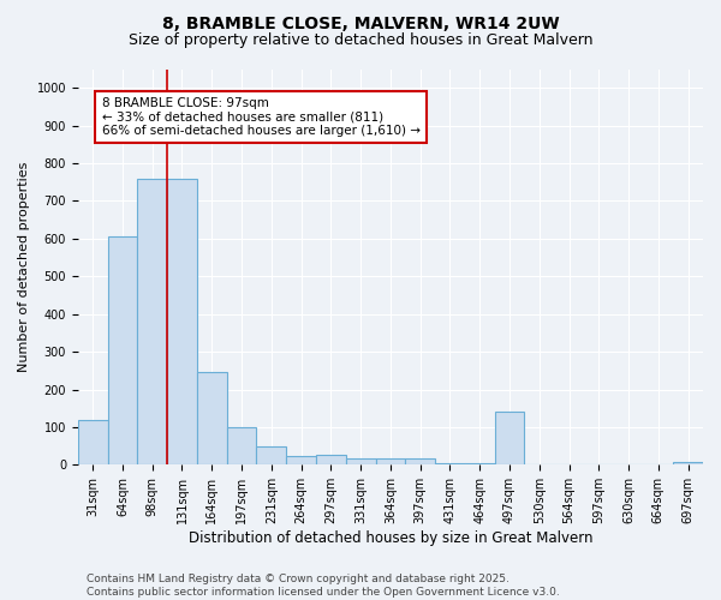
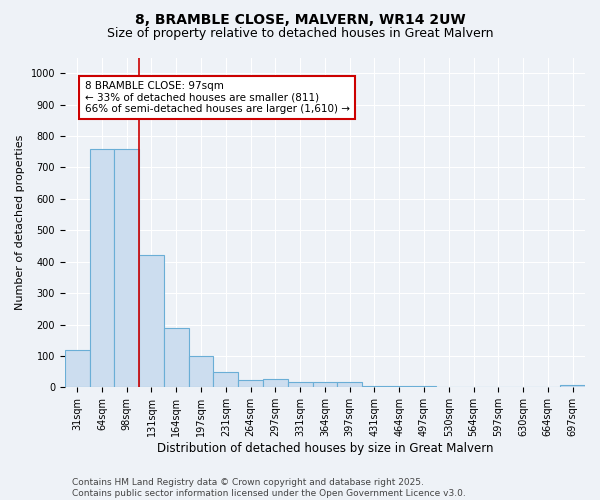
64sqm: 605 -> 760
131sqm: 760 -> 420
164sqm: 245 -> 190
497sqm: 140 -> 5
